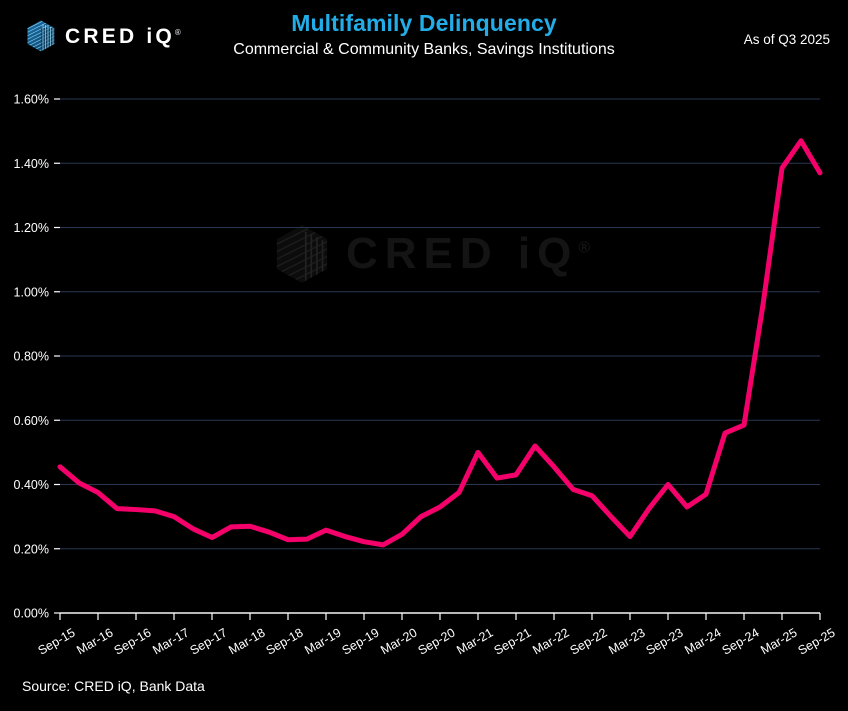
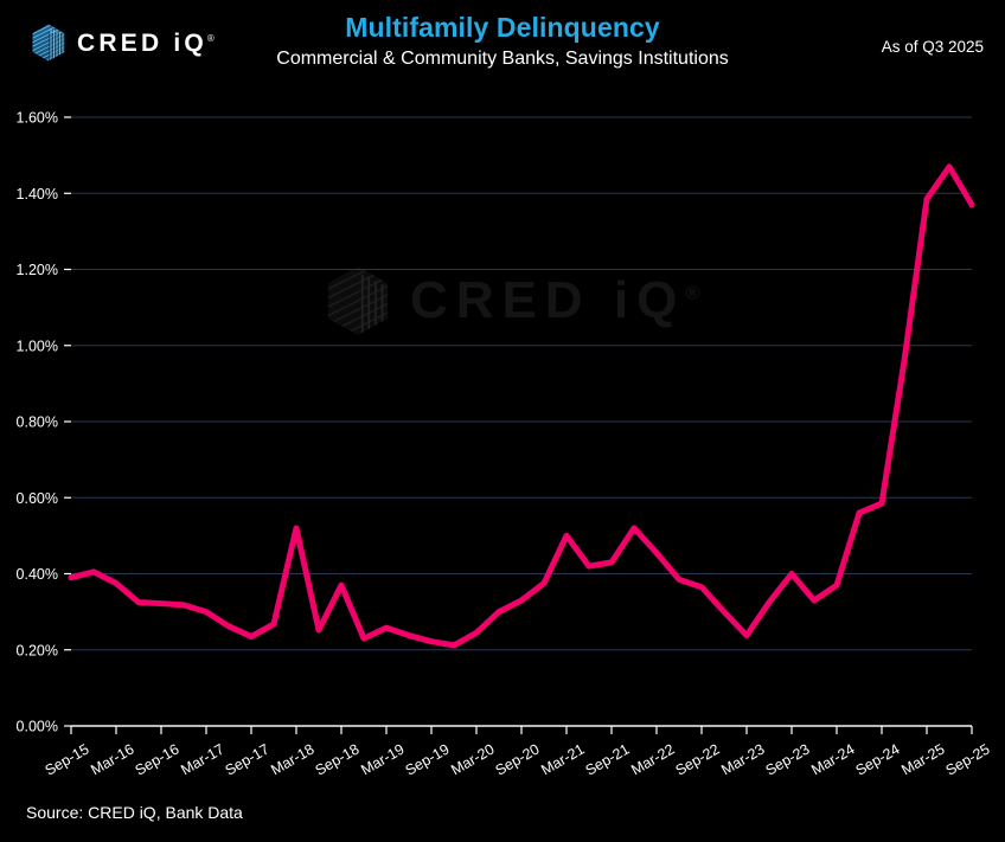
Sep-15: 0.46% -> 0.39%
Mar-18: 0.27% -> 0.52%
Sep-18: 0.23% -> 0.37%
